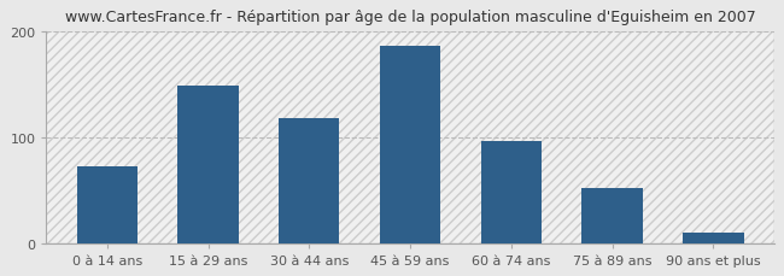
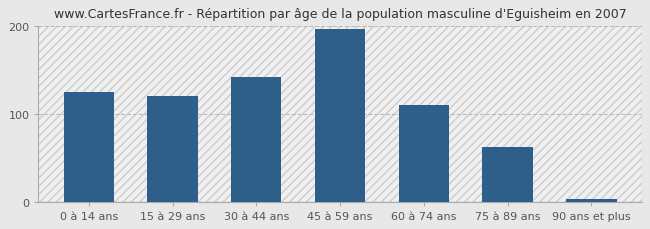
0 à 14 ans: 72 -> 125
15 à 29 ans: 148 -> 120
30 à 44 ans: 118 -> 142
45 à 59 ans: 186 -> 196
60 à 74 ans: 96 -> 110
75 à 89 ans: 52 -> 62
90 ans et plus: 10 -> 3
